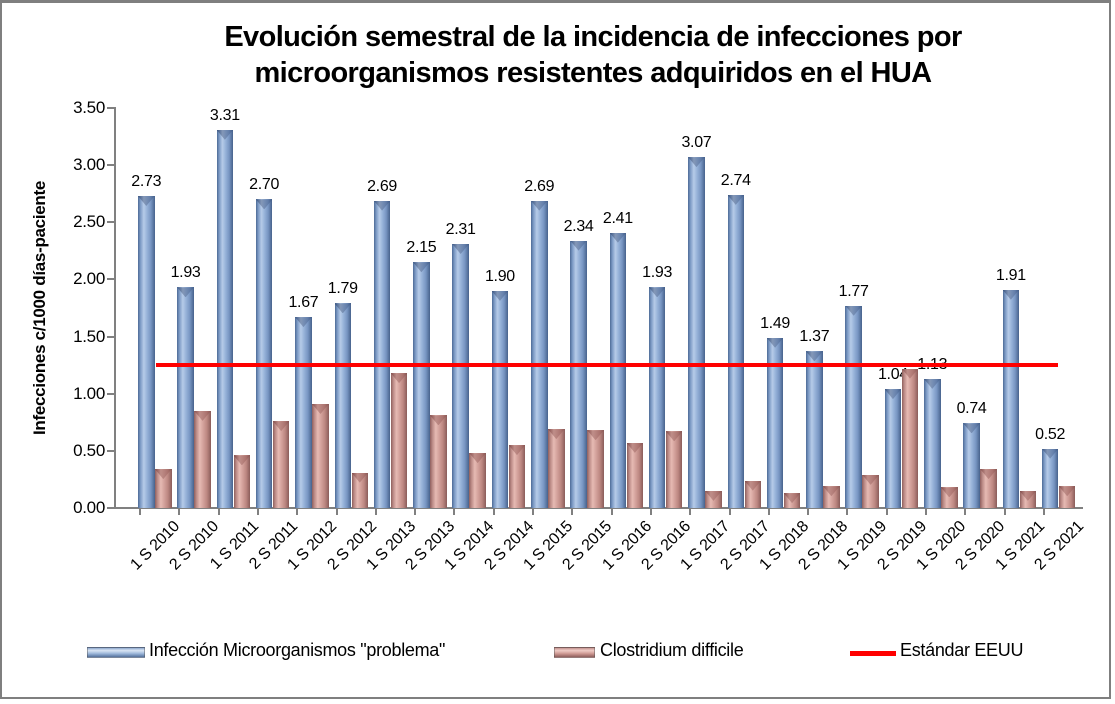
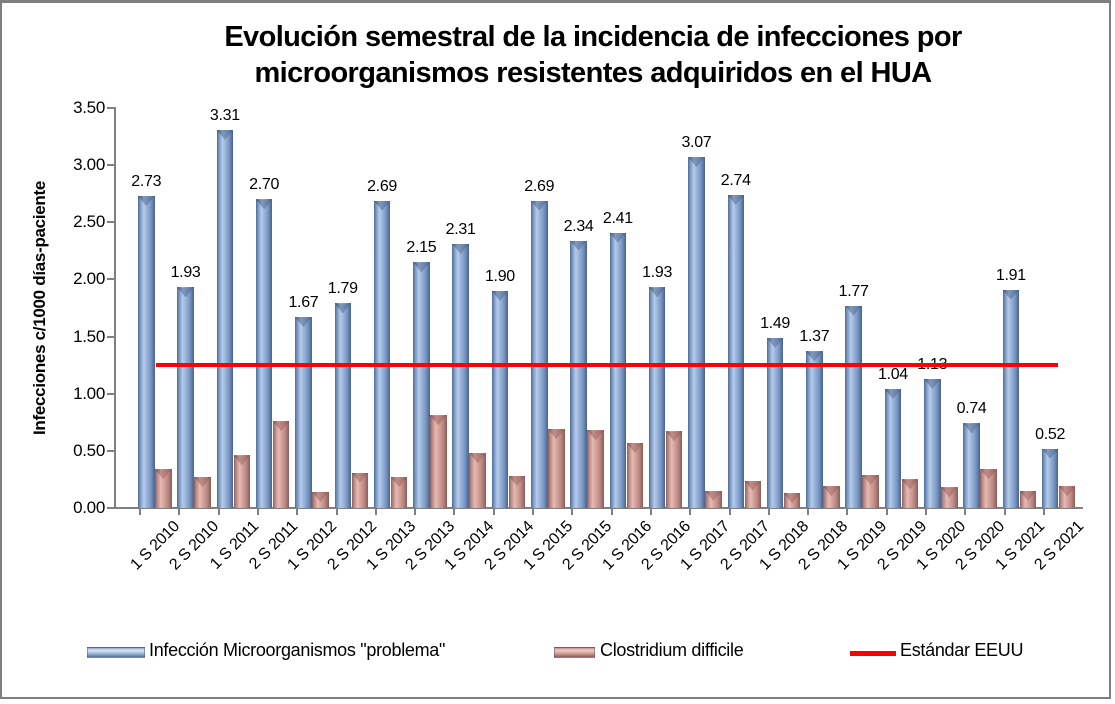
Clostridium difficile/2 S 2010: 0.85 -> 0.27
Clostridium difficile/1 S 2012: 0.91 -> 0.14
Clostridium difficile/1 S 2013: 1.18 -> 0.27
Clostridium difficile/2 S 2014: 0.55 -> 0.28
Clostridium difficile/2 S 2019: 1.22 -> 0.25
